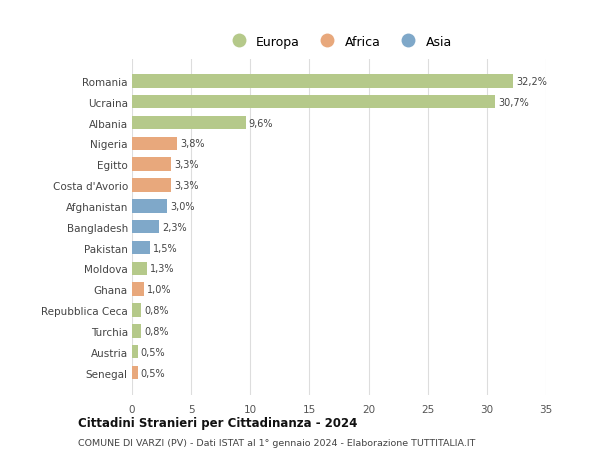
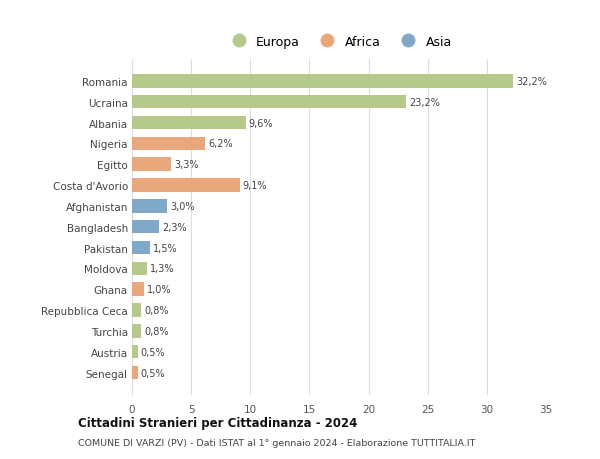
Ucraina: 30,7% -> 23,2%
Nigeria: 3,8% -> 6,2%
Costa d'Avorio: 3,3% -> 9,1%
